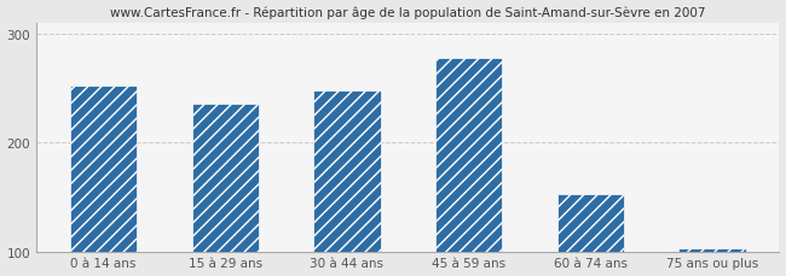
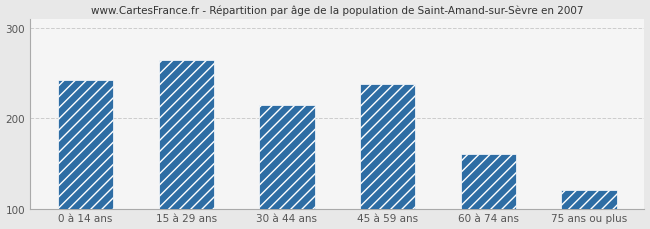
0 à 14 ans: 252 -> 242
15 à 29 ans: 235 -> 264
30 à 44 ans: 248 -> 214
45 à 59 ans: 278 -> 238
60 à 74 ans: 153 -> 160
75 ans ou plus: 103 -> 120
